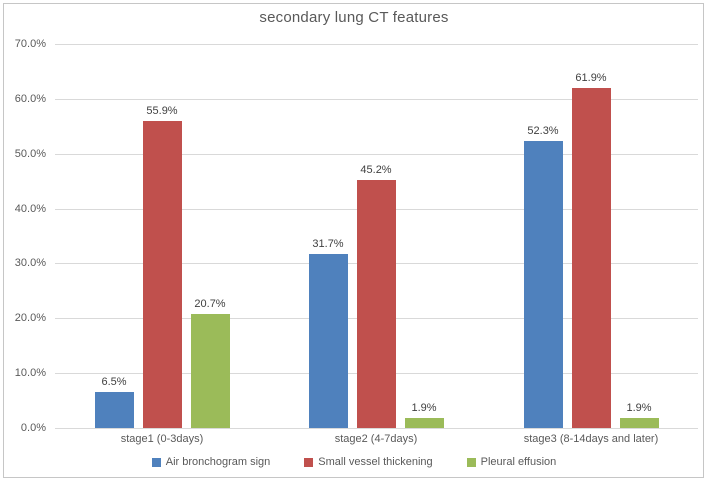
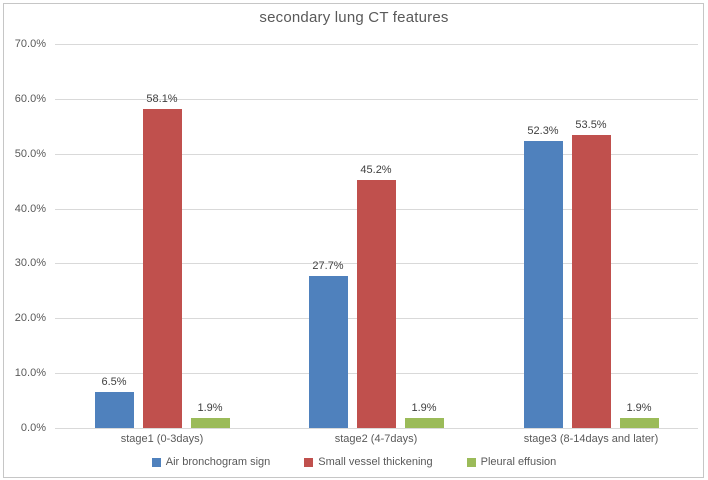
Small vessel thickening/stage1 (0-3days): 55.9% -> 58.1%
Pleural effusion/stage1 (0-3days): 20.7% -> 1.9%
Air bronchogram sign/stage2 (4-7days): 31.7% -> 27.7%
Small vessel thickening/stage3 (8-14days and later): 61.9% -> 53.5%
